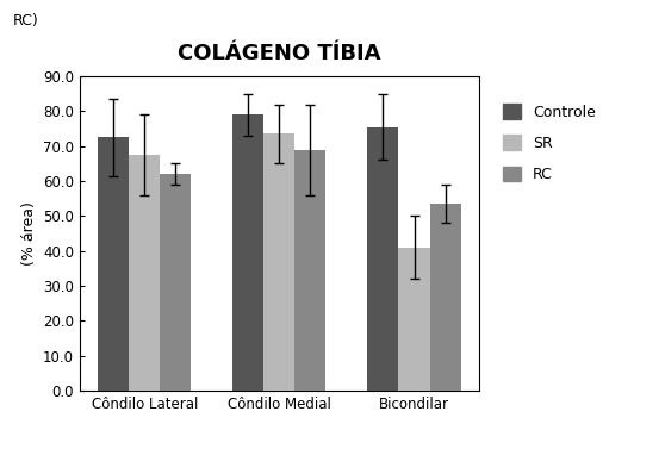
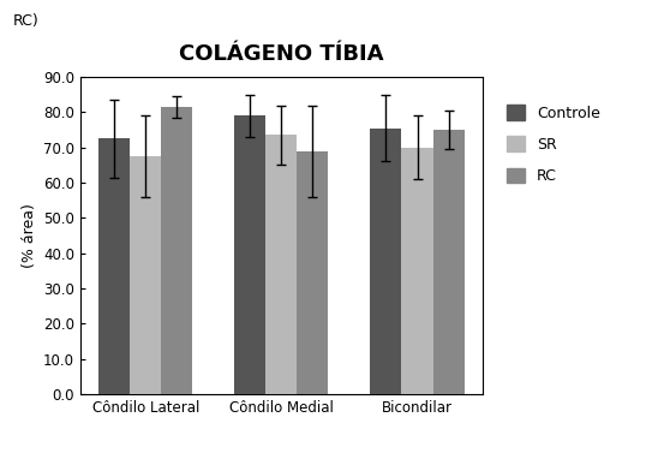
RC/Côndilo Lateral: 62.0 -> 81.5
SR/Bicondilar: 41.0 -> 70.0
RC/Bicondilar: 53.5 -> 75.0
